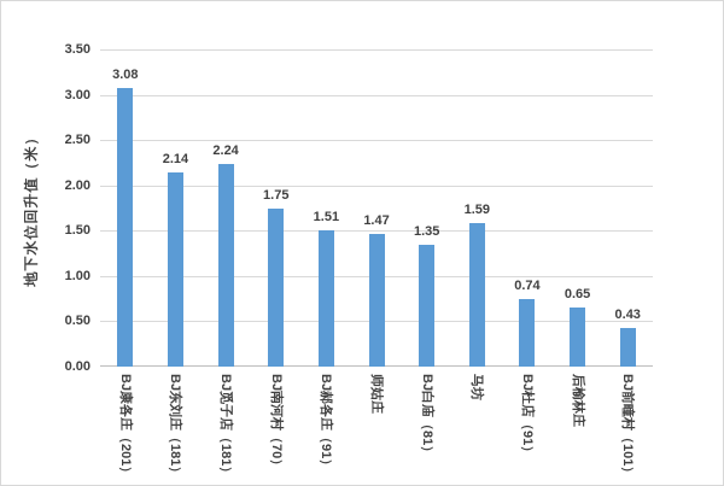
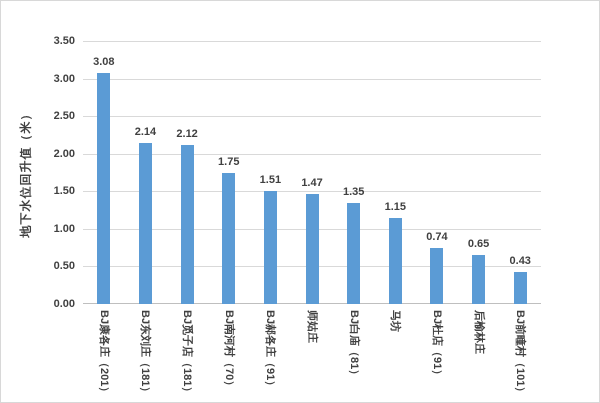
BJ觅子店（181）: 2.24 -> 2.12
马坊: 1.59 -> 1.15
